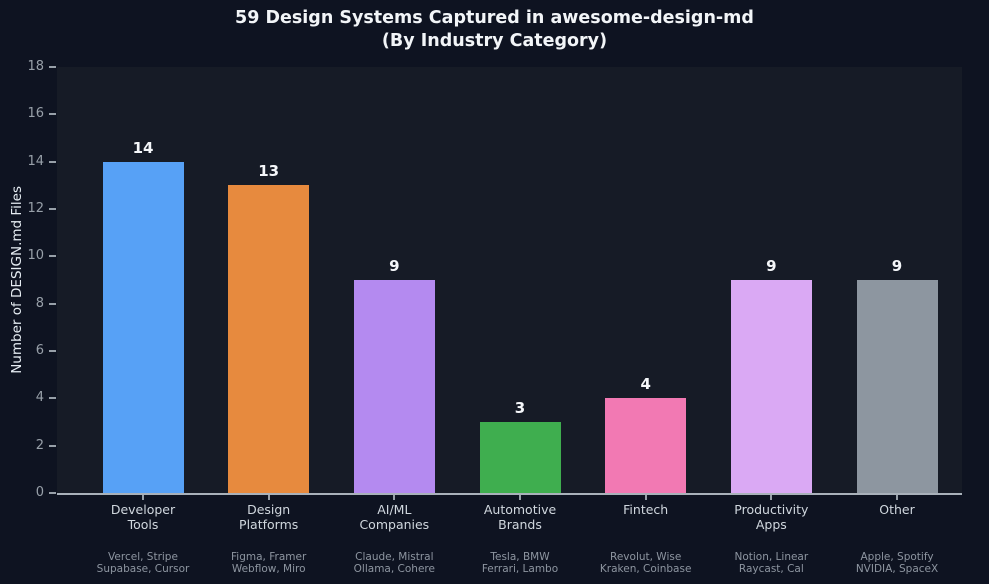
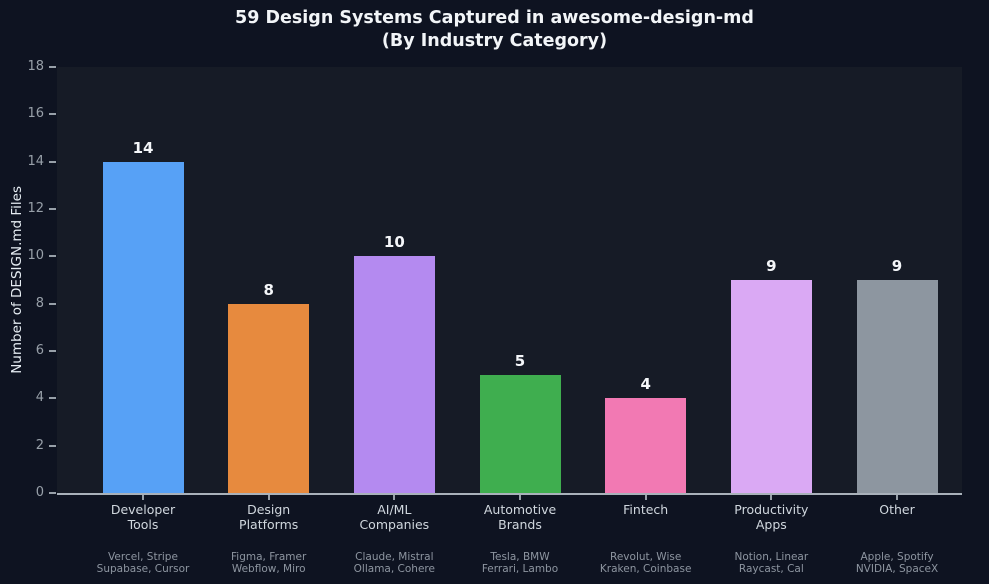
Design Platforms: 13 -> 8
AI/ML Companies: 9 -> 10
Automotive Brands: 3 -> 5
